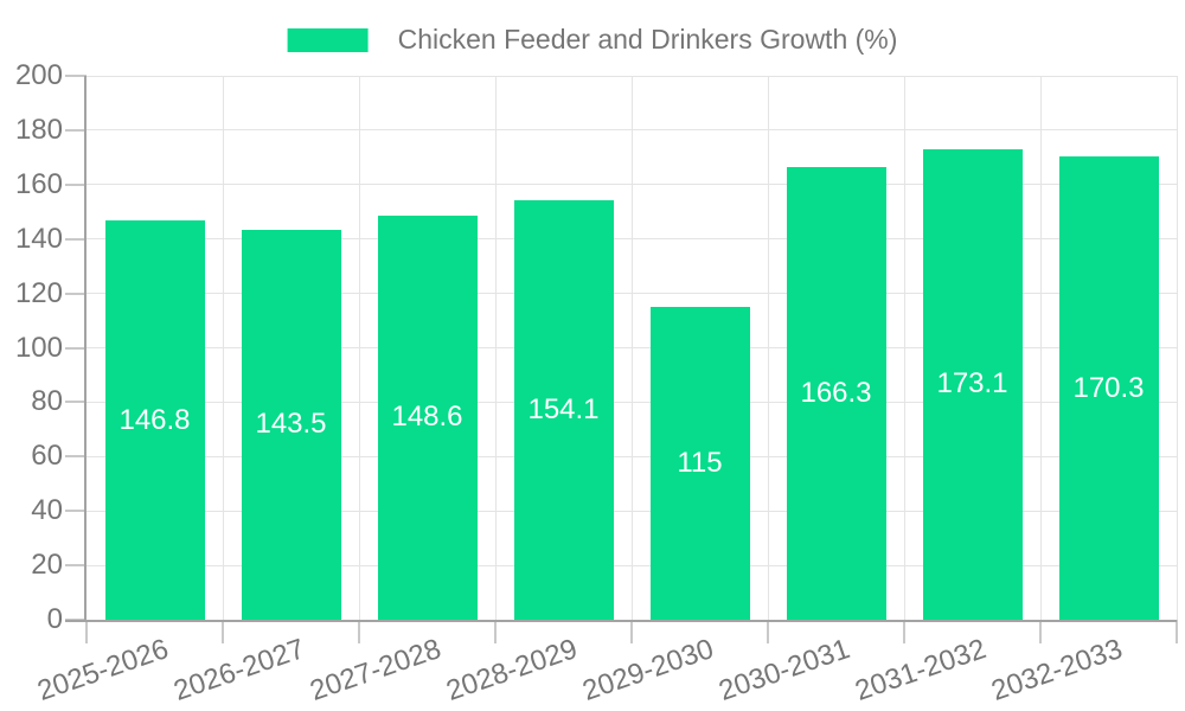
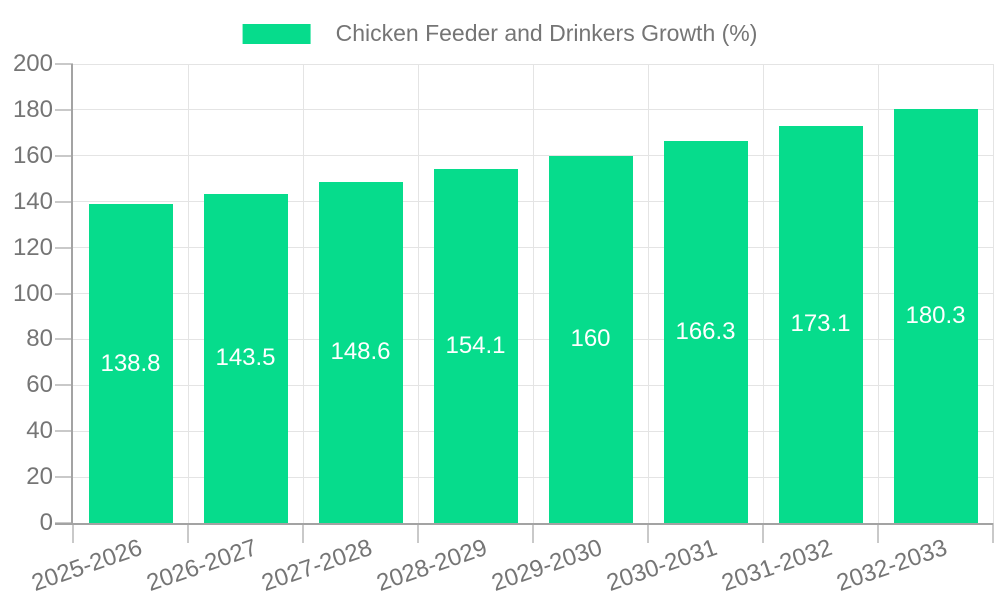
2025-2026: 146.8 -> 138.8
2029-2030: 115 -> 160
2032-2033: 170.3 -> 180.3
